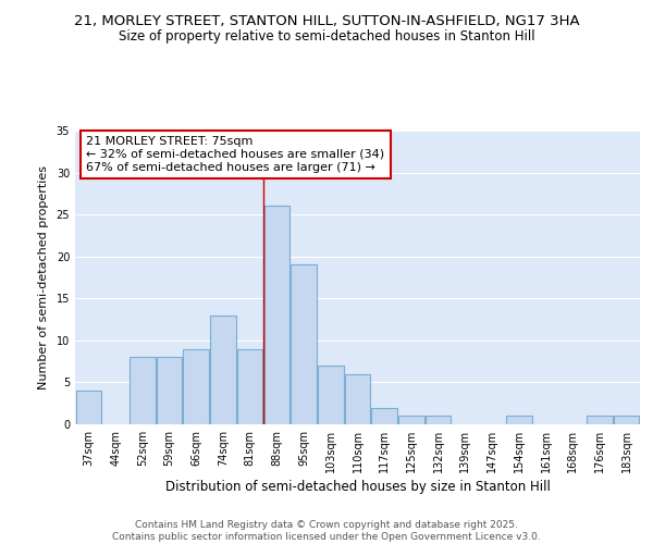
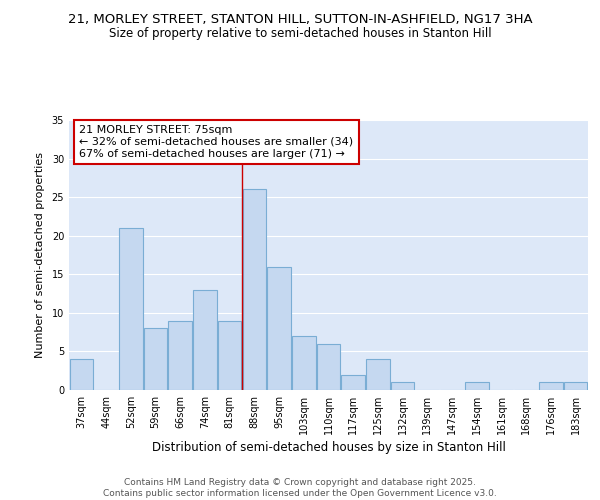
52sqm: 8 -> 21
95sqm: 19 -> 16
125sqm: 1 -> 4
